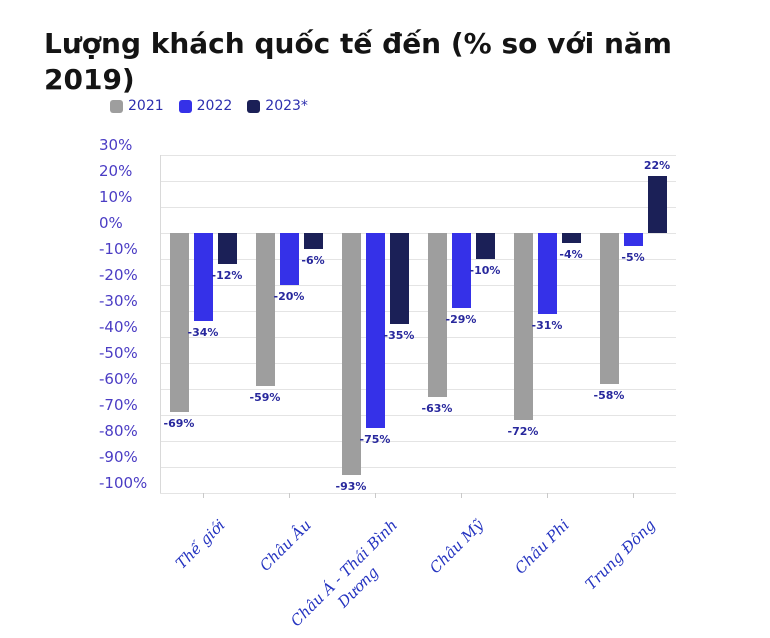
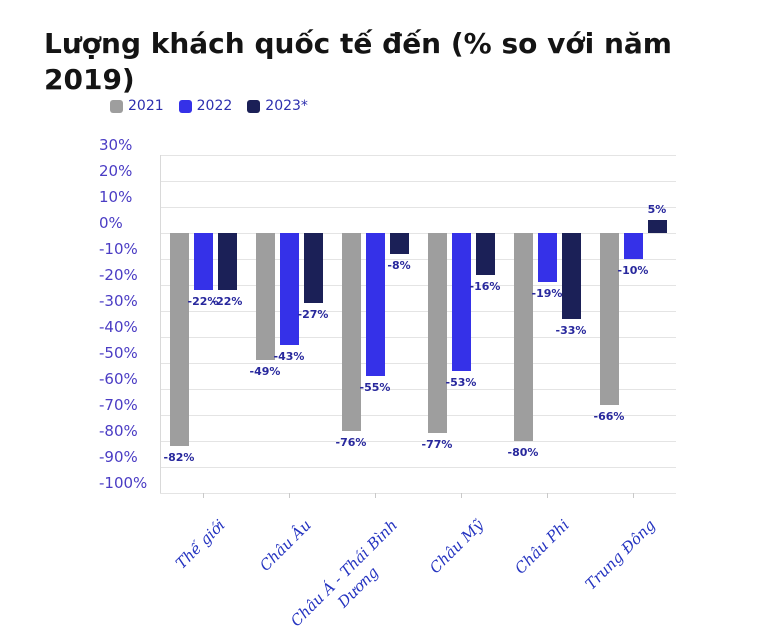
2021/Thế giới: -69% -> -82%
2022/Thế giới: -34% -> -22%
2023*/Thế giới: -12% -> -22%
2021/Châu Âu: -59% -> -49%
2022/Châu Âu: -20% -> -43%
2023*/Châu Âu: -6% -> -27%
2021/Châu Á - Thái Bình Dương: -93% -> -76%
2022/Châu Á - Thái Bình Dương: -75% -> -55%
2023*/Châu Á - Thái Bình Dương: -35% -> -8%
2021/Châu Mỹ: -63% -> -77%
2022/Châu Mỹ: -29% -> -53%
2023*/Châu Mỹ: -10% -> -16%
2021/Châu Phi: -72% -> -80%
2022/Châu Phi: -31% -> -19%
2023*/Châu Phi: -4% -> -33%
2021/Trung Đông: -58% -> -66%
2022/Trung Đông: -5% -> -10%
2023*/Trung Đông: 22% -> 5%
